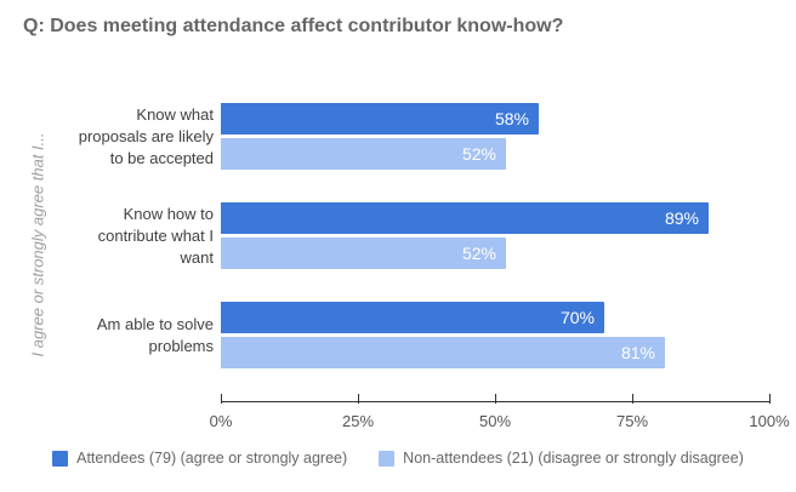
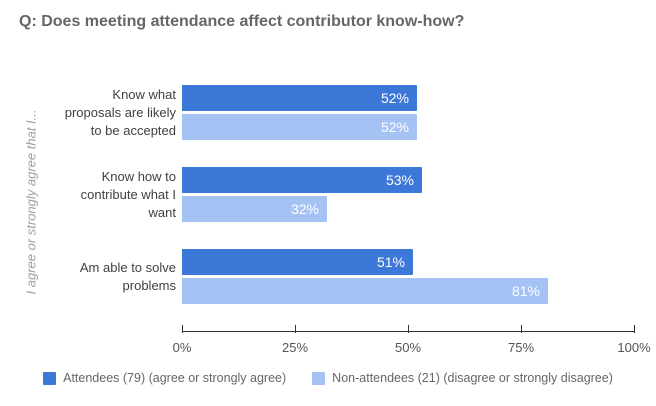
Attendees (79) (agree or strongly agree)/Know what proposals are likely to be accepted: 58% -> 52%
Attendees (79) (agree or strongly agree)/Know how to contribute what I want: 89% -> 53%
Non-attendees (21) (disagree or strongly disagree)/Know how to contribute what I want: 52% -> 32%
Attendees (79) (agree or strongly agree)/Am able to solve problems: 70% -> 51%
